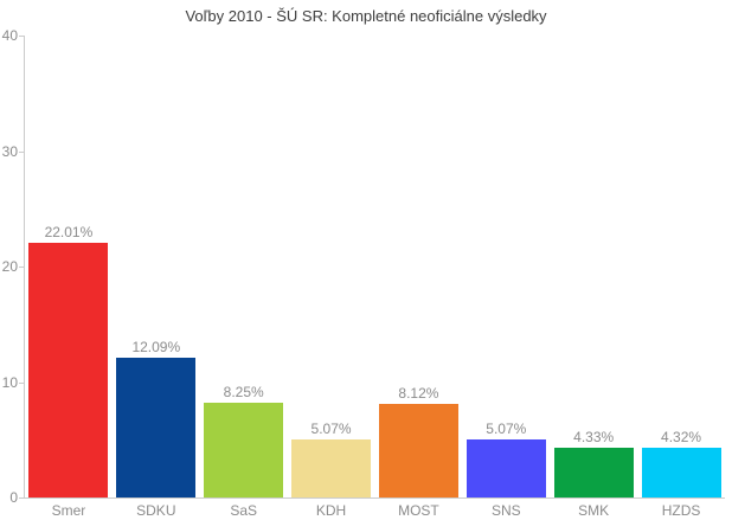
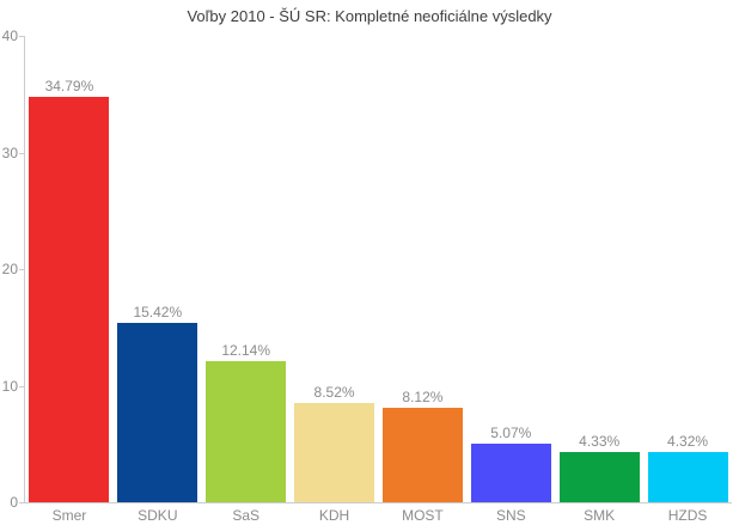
Smer: 22.01% -> 34.79%
SDKU: 12.09% -> 15.42%
SaS: 8.25% -> 12.14%
KDH: 5.07% -> 8.52%
